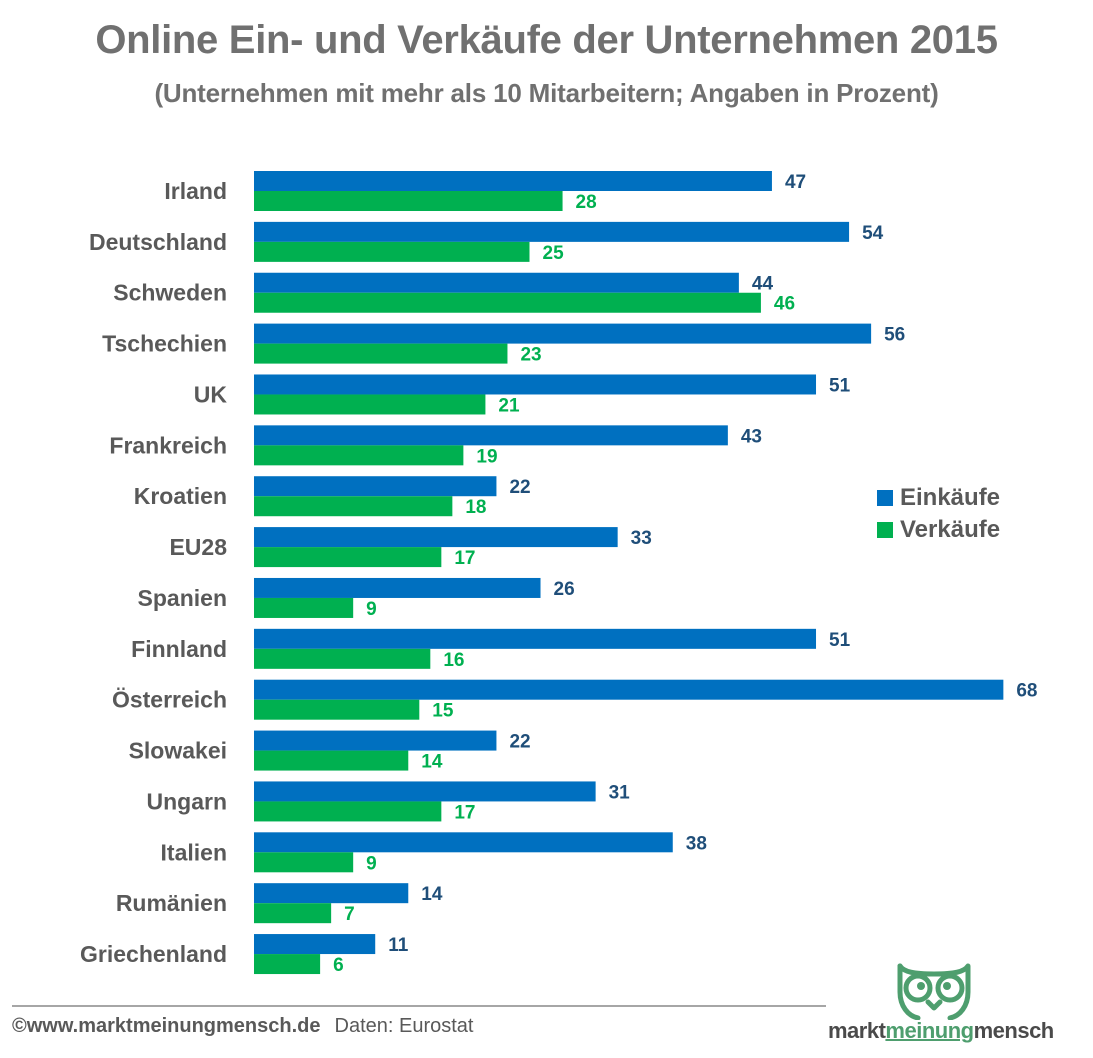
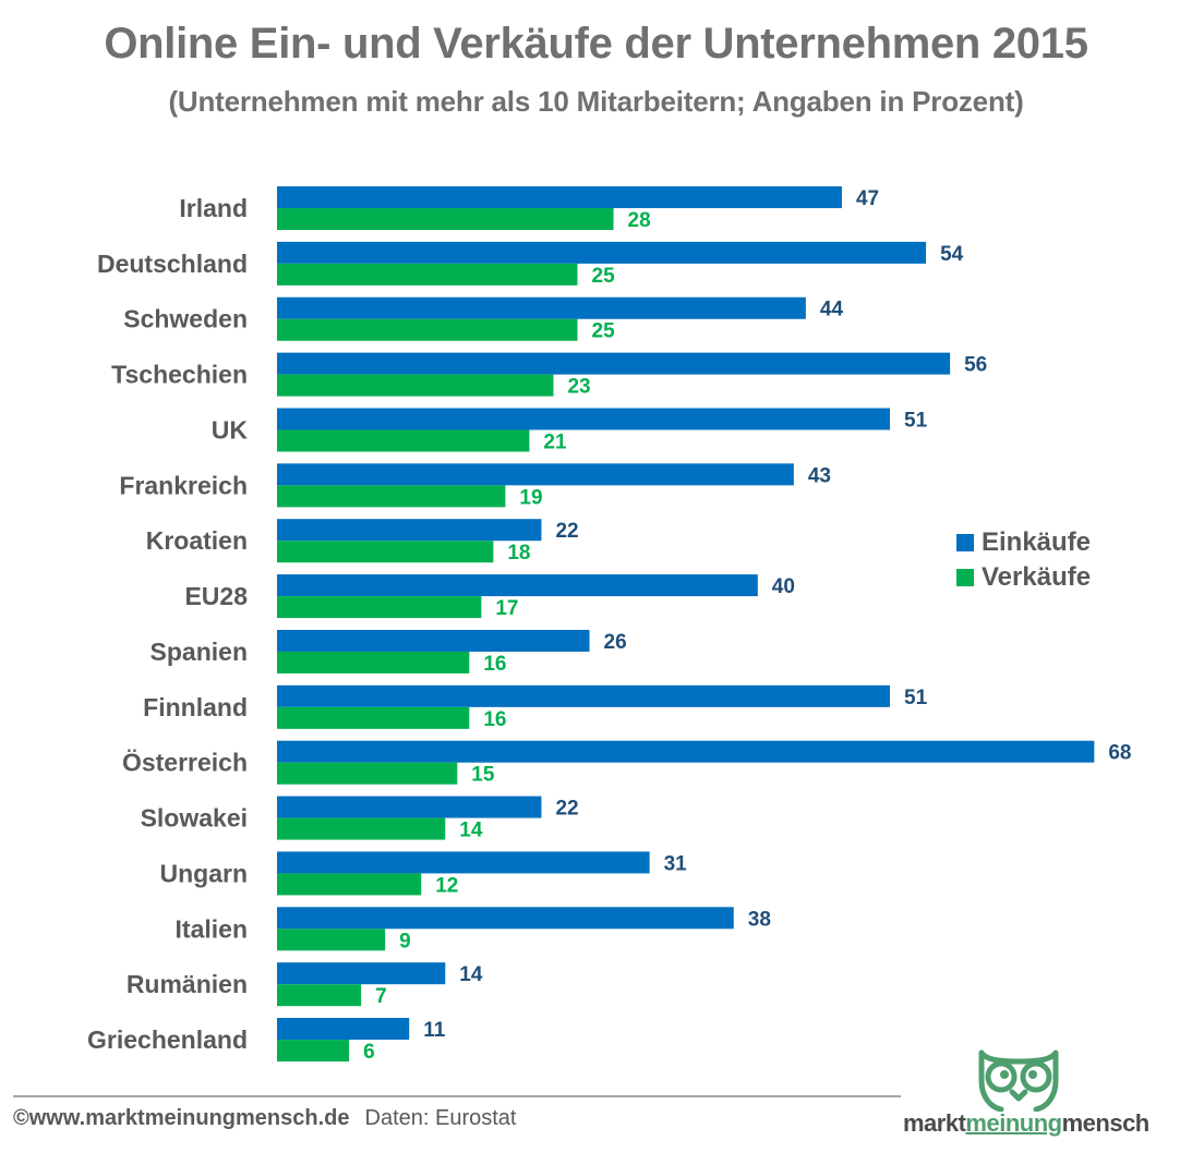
Verkäufe/Schweden: 46 -> 25
Einkäufe/EU28: 33 -> 40
Verkäufe/Spanien: 9 -> 16
Verkäufe/Ungarn: 17 -> 12
